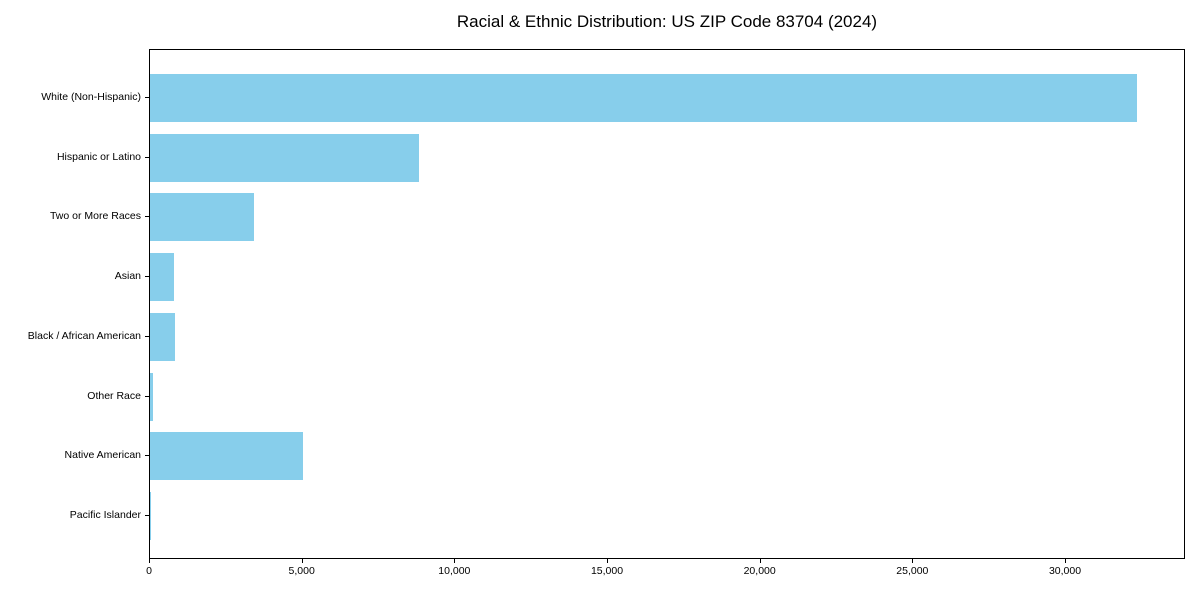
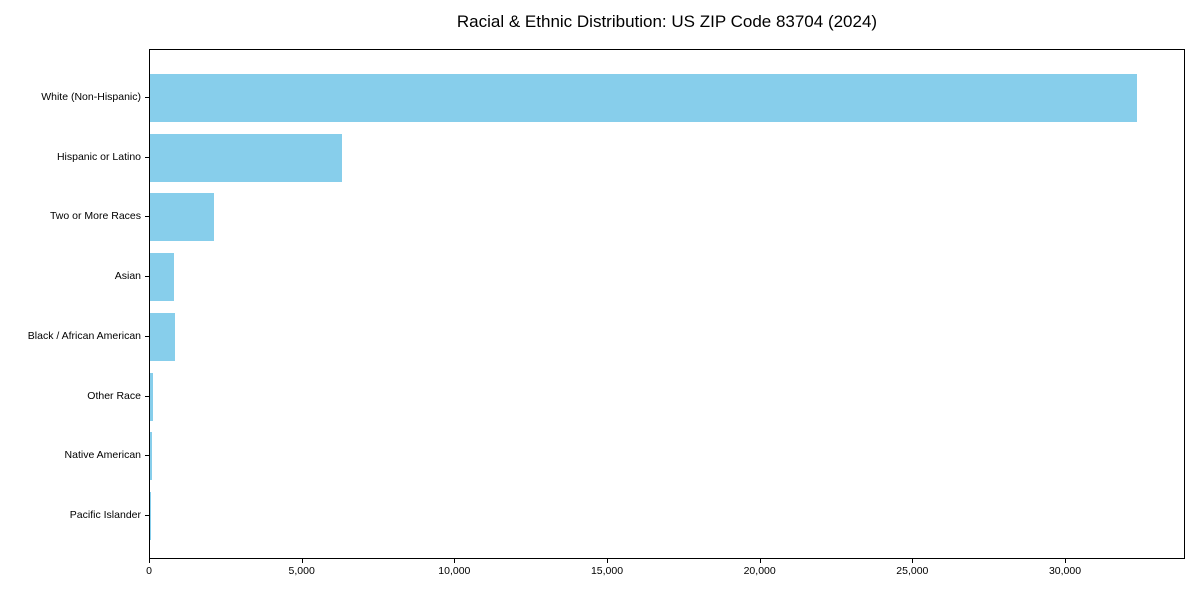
Hispanic or Latino: 8800 -> 6300
Two or More Races: 3400 -> 2100
Native American: 5000 -> 100
